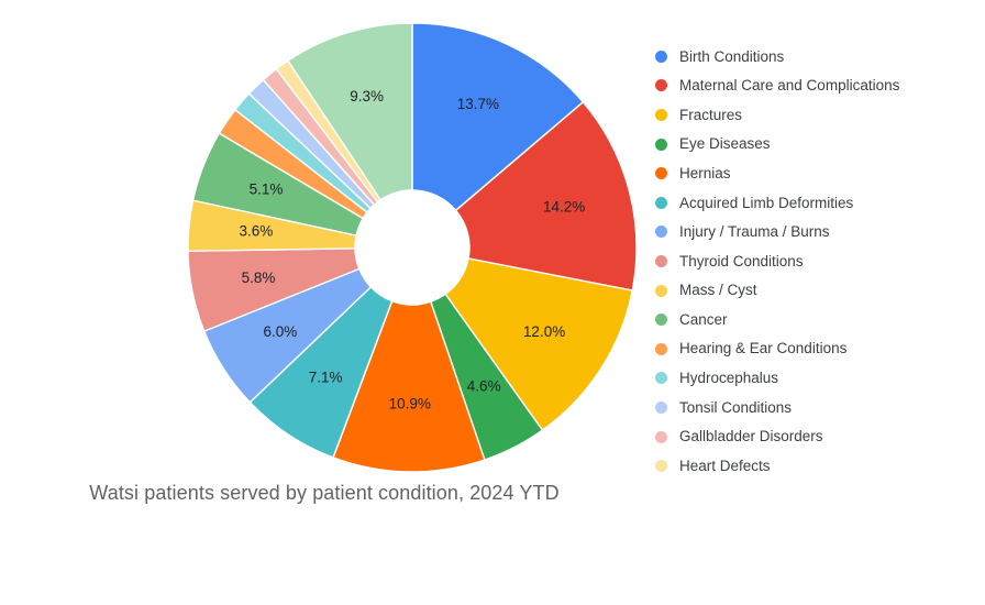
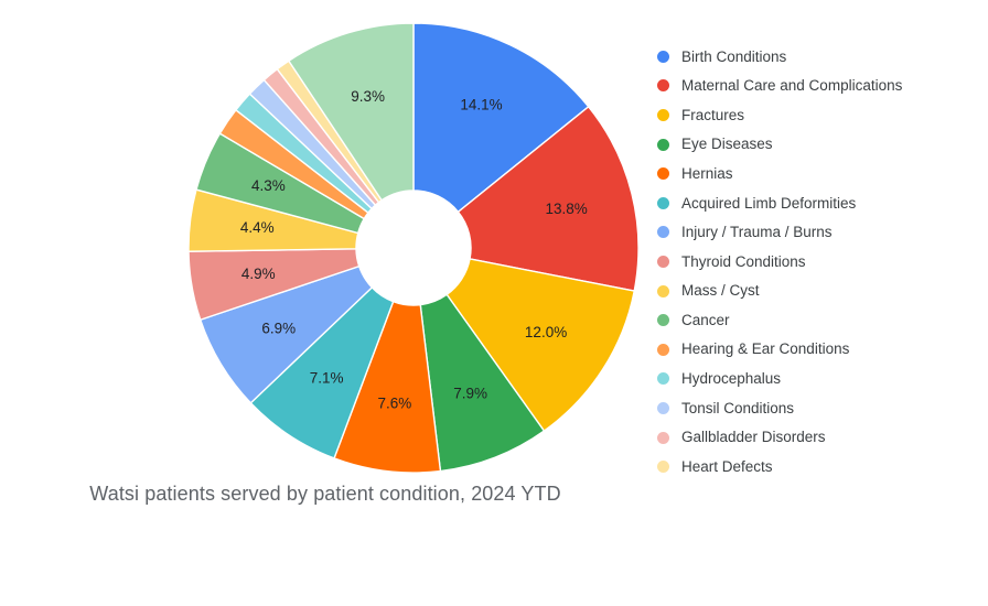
Birth Conditions: 13.7% -> 14.1%
Maternal Care and Complications: 14.2% -> 13.8%
Eye Diseases: 4.6% -> 7.9%
Hernias: 10.9% -> 7.6%
Injury / Trauma / Burns: 6.0% -> 6.9%
Thyroid Conditions: 5.8% -> 4.9%
Mass / Cyst: 3.6% -> 4.4%
Cancer: 5.1% -> 4.3%
